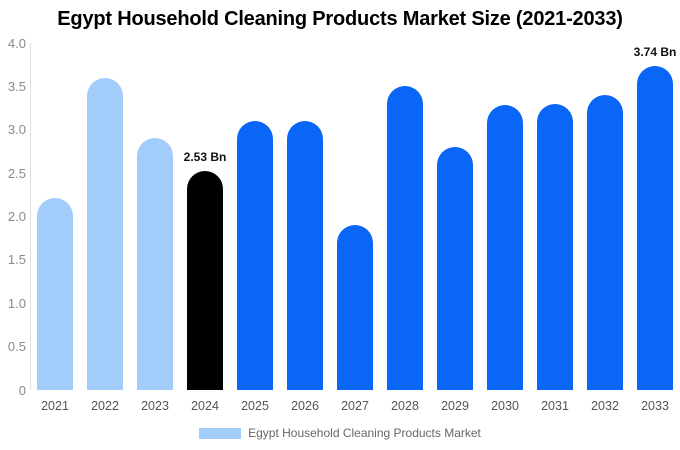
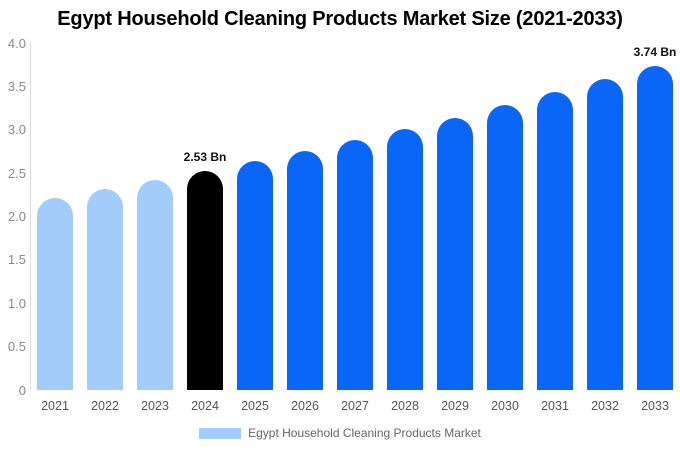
2022: 3.6 -> 2.3
2023: 2.9 -> 2.4
2025: 3.1 -> 2.6
2026: 3.1 -> 2.8
2027: 1.9 -> 2.9
2028: 3.5 -> 3.0
2029: 2.8 -> 3.1
2031: 3.3 -> 3.4
2032: 3.4 -> 3.6
